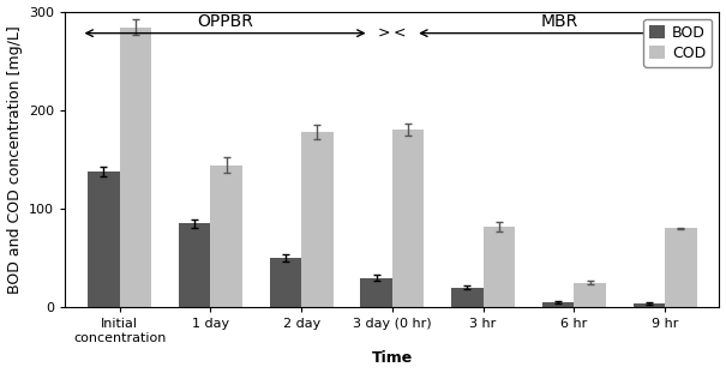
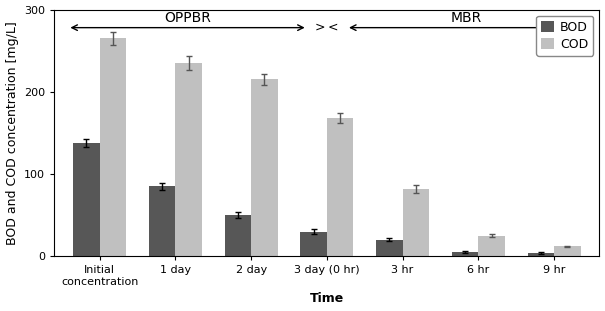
COD/Initial concentration: 284 -> 265
COD/1 day: 144 -> 235
COD/2 day: 178 -> 215
COD/3 day (0 hr): 180 -> 168
COD/9 hr: 80 -> 12
